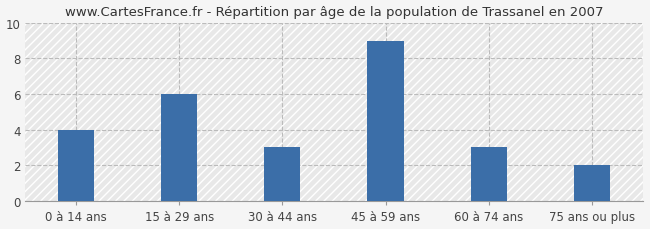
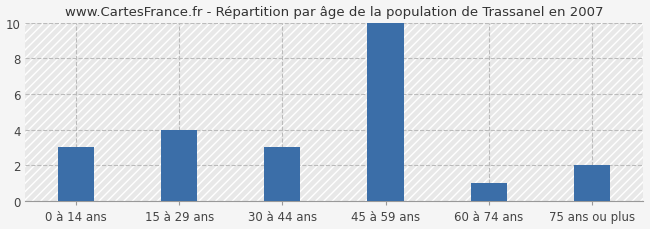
0 à 14 ans: 4 -> 3
15 à 29 ans: 6 -> 4
45 à 59 ans: 9 -> 10
60 à 74 ans: 3 -> 1
